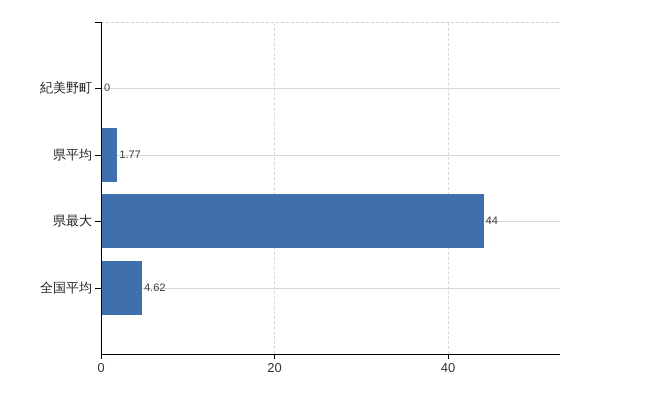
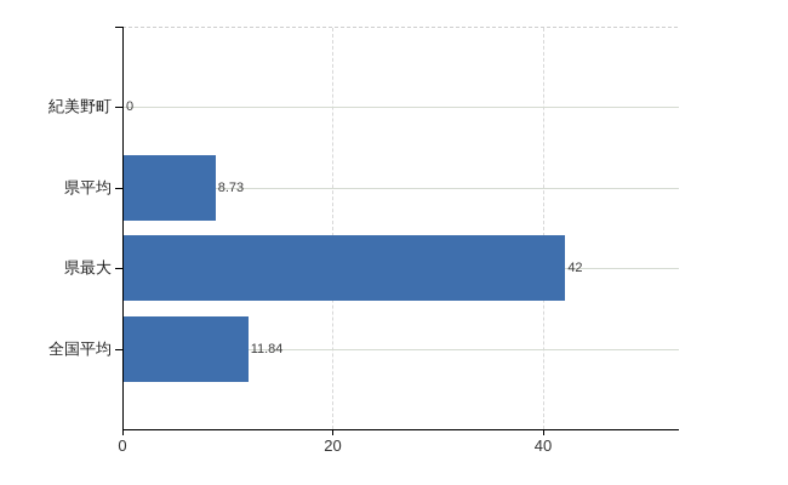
県平均: 1.77 -> 8.73
県最大: 44 -> 42
全国平均: 4.62 -> 11.84
